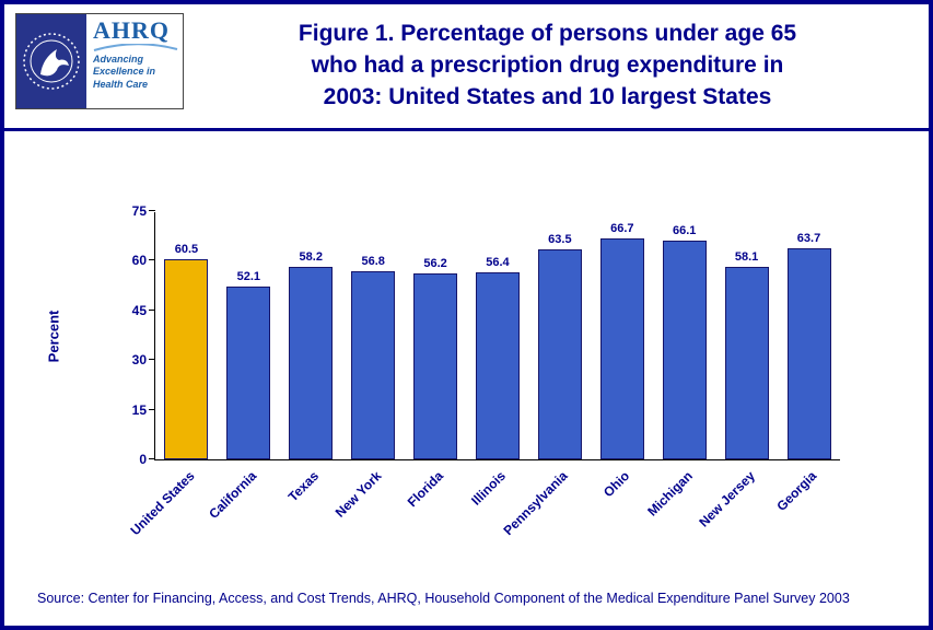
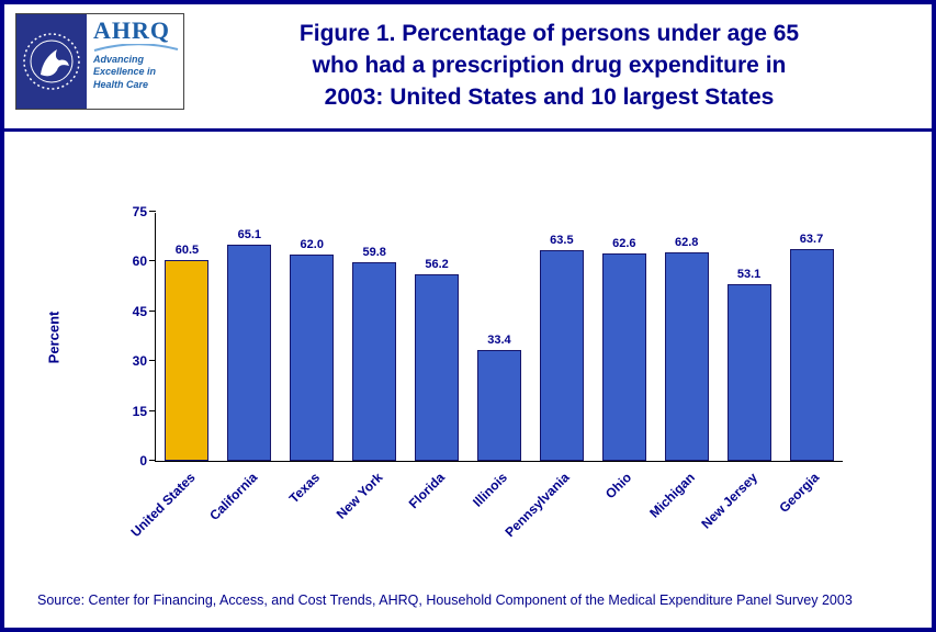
California: 52.1 -> 65.1
Texas: 58.2 -> 62.0
New York: 56.8 -> 59.8
Illinois: 56.4 -> 33.4
Ohio: 66.7 -> 62.6
Michigan: 66.1 -> 62.8
New Jersey: 58.1 -> 53.1
